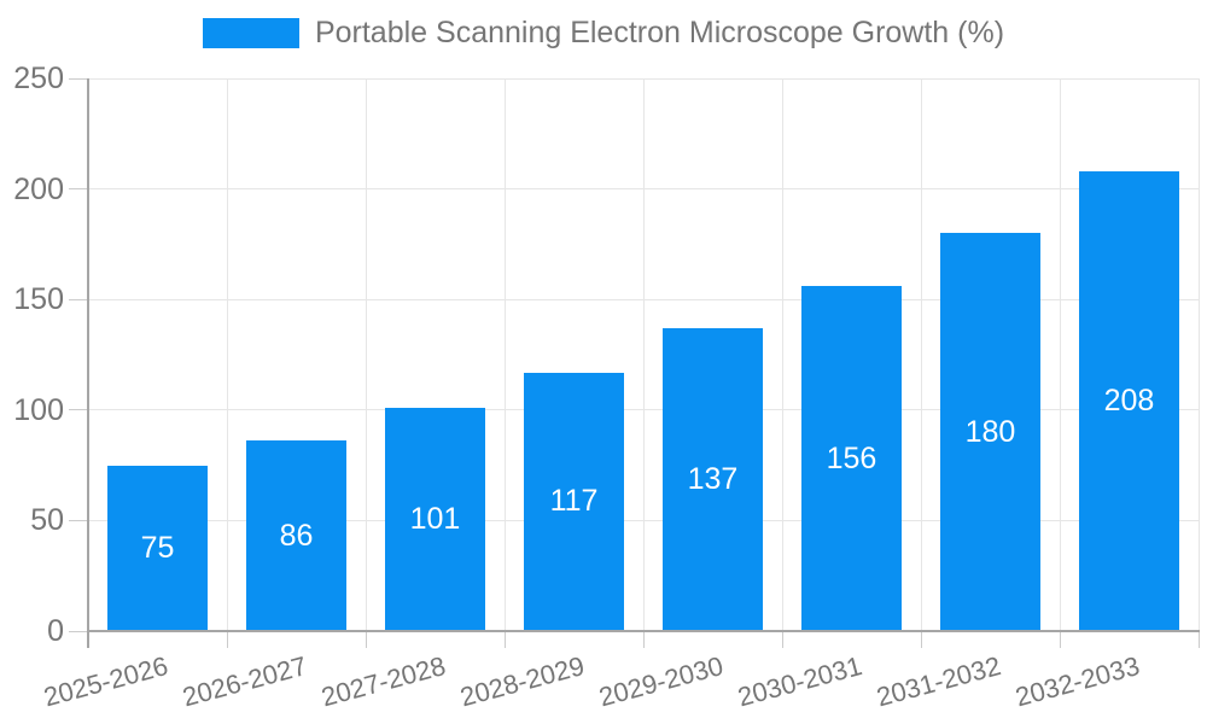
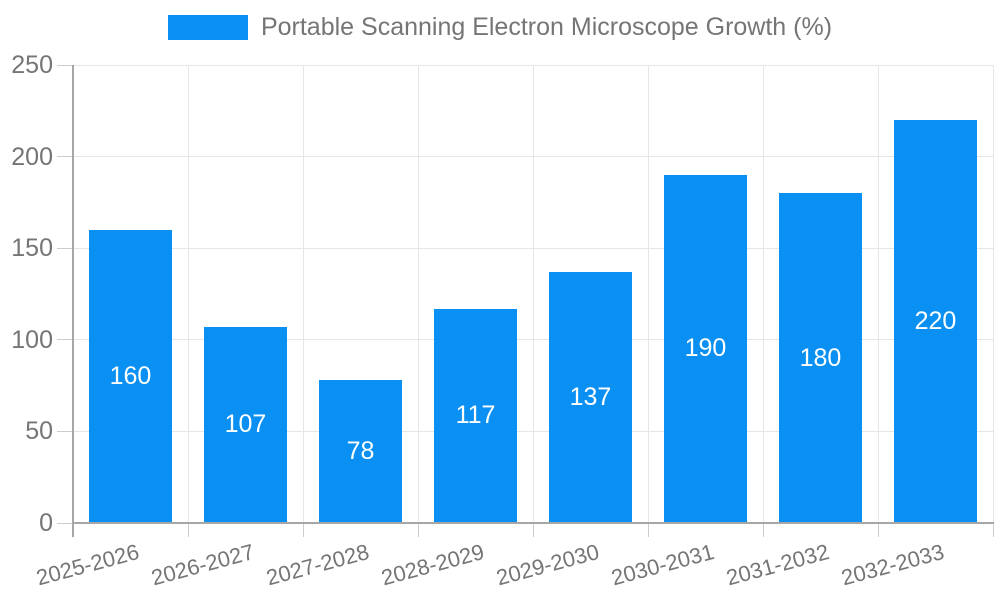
2025-2026: 75 -> 160
2026-2027: 86 -> 107
2027-2028: 101 -> 78
2030-2031: 156 -> 190
2032-2033: 208 -> 220
